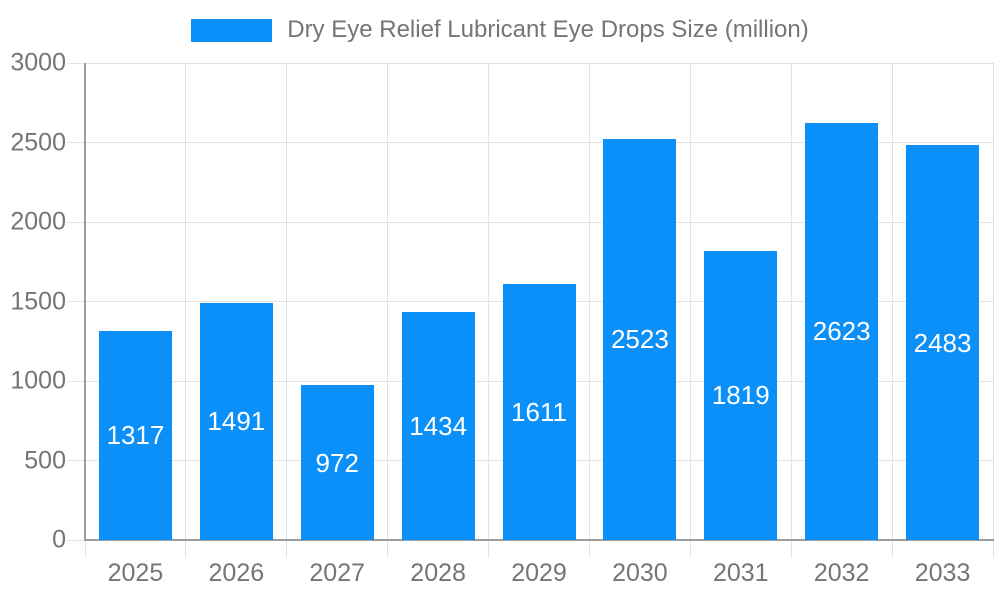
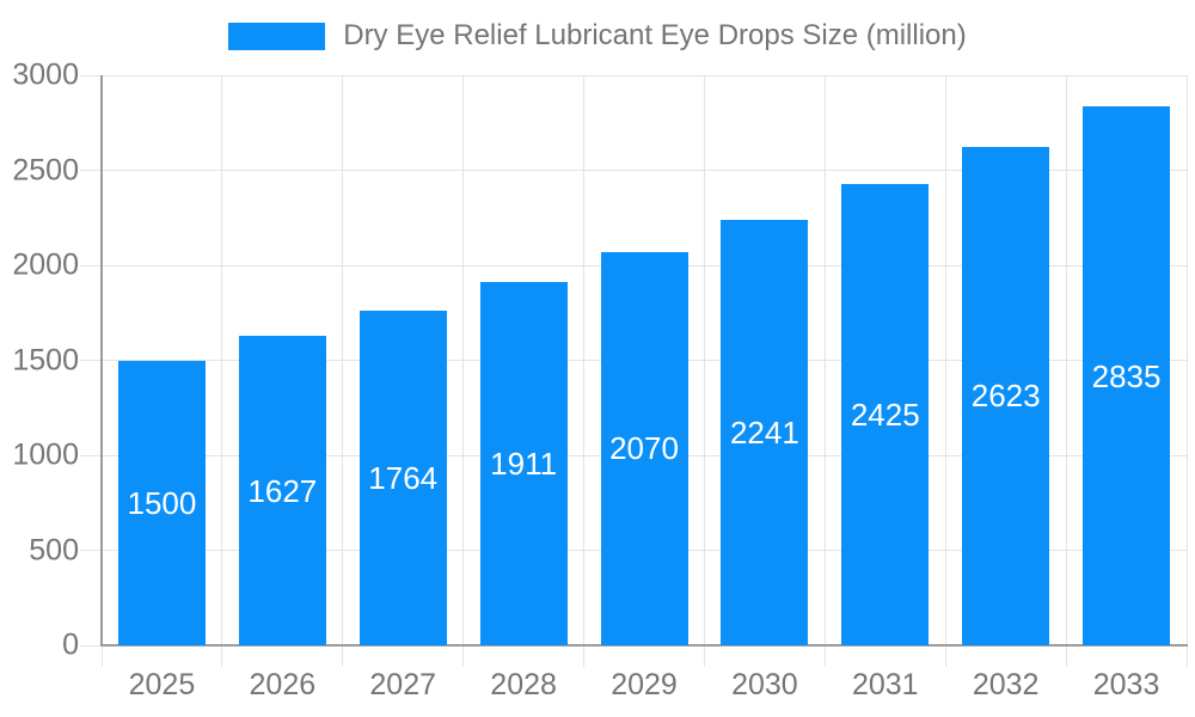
2025: 1317 -> 1500
2026: 1491 -> 1627
2027: 972 -> 1764
2028: 1434 -> 1911
2029: 1611 -> 2070
2030: 2523 -> 2241
2031: 1819 -> 2425
2033: 2483 -> 2835
